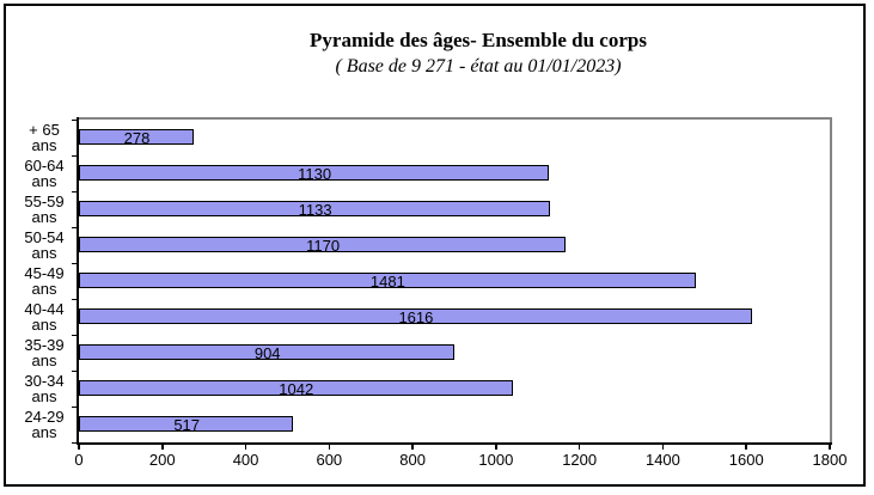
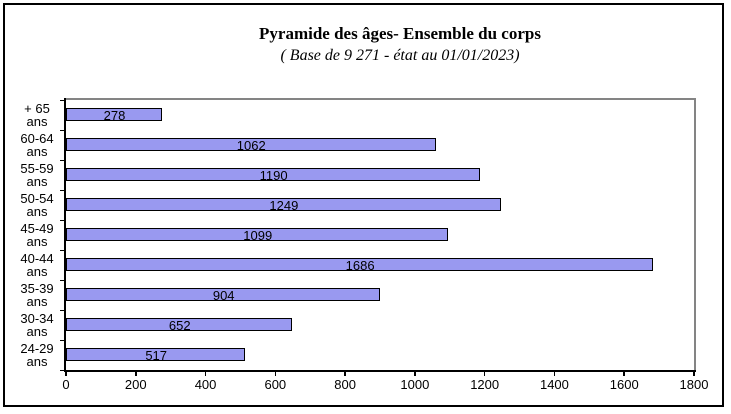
60-64: 1130 -> 1062
55-59: 1133 -> 1190
50-54: 1170 -> 1249
45-49: 1481 -> 1099
40-44: 1616 -> 1686
30-34: 1042 -> 652
